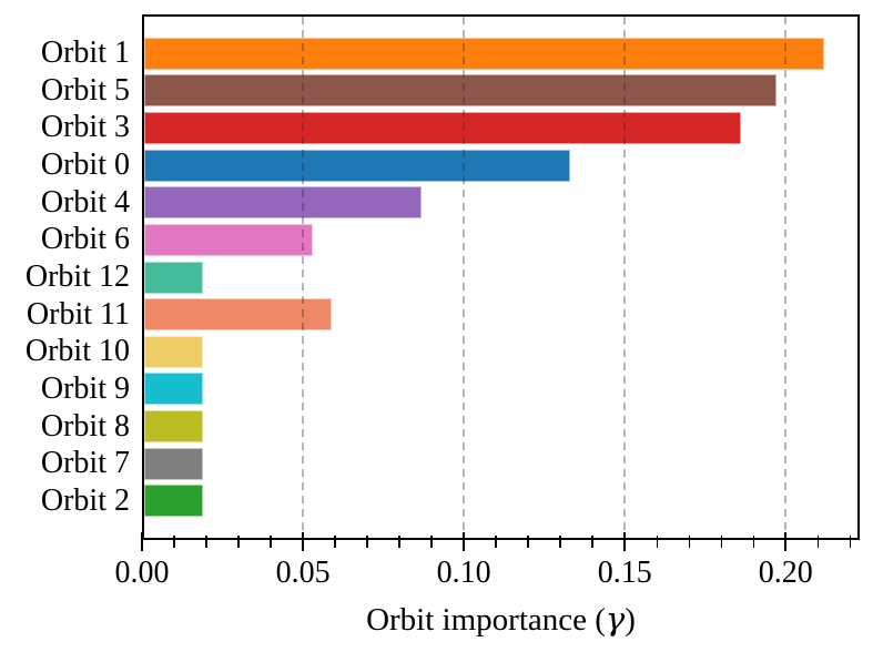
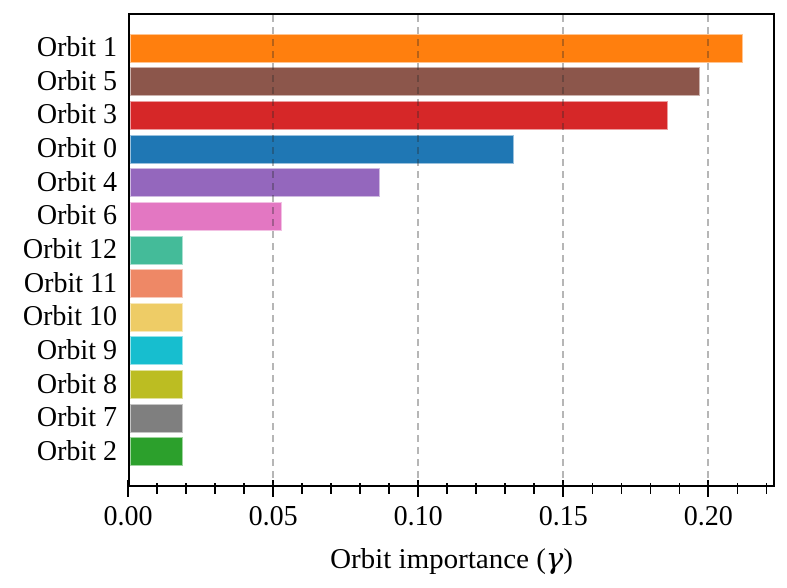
Orbit 11: 0.059 -> 0.019
